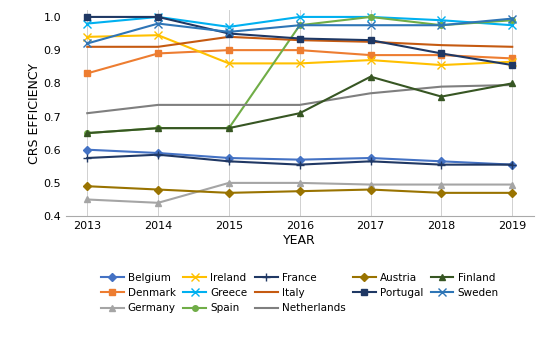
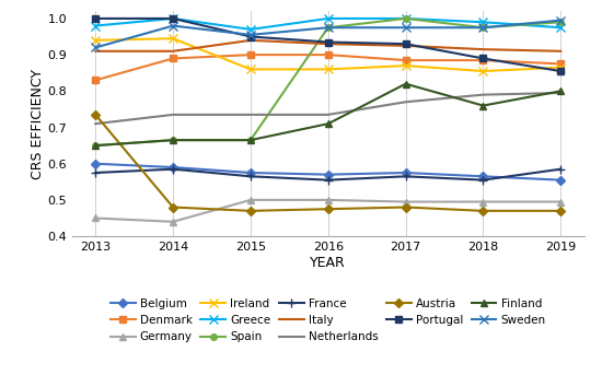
Austria/2013: 0.490 -> 0.735
France/2019: 0.555 -> 0.585
